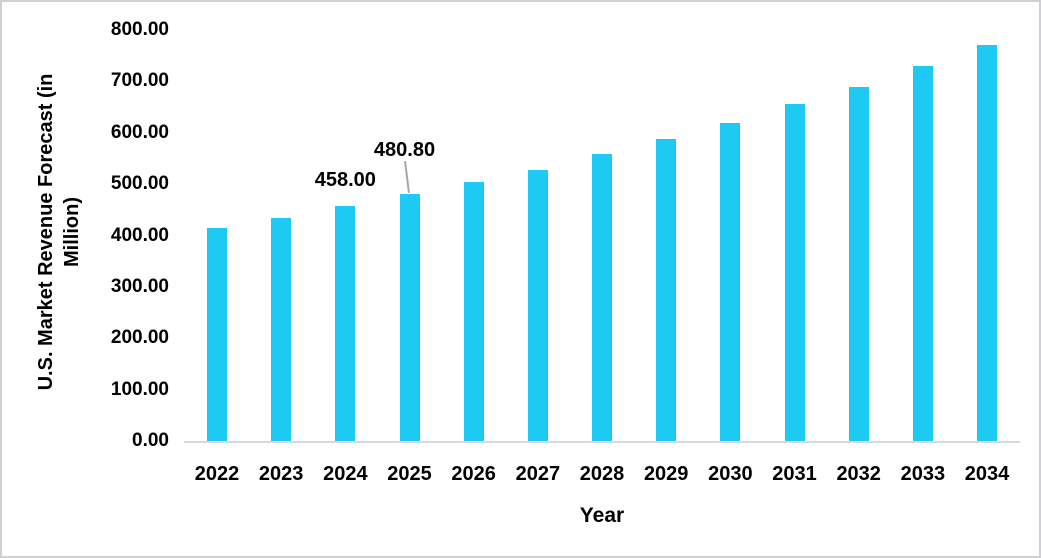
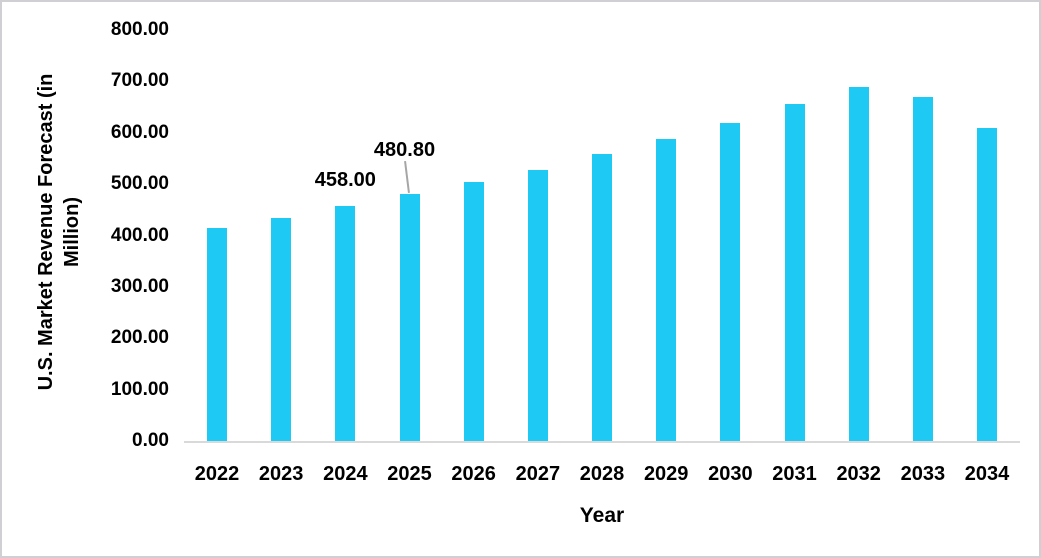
2033: 730 -> 670
2034: 770 -> 610
